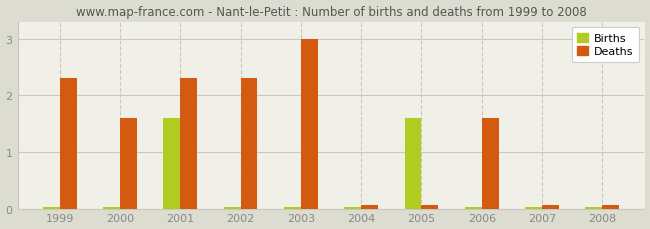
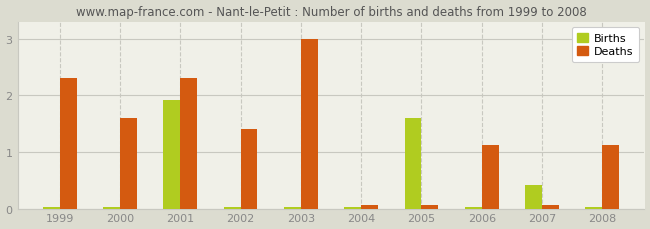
Births/2001: 1.60 -> 1.92
Deaths/2002: 2.30 -> 1.40
Deaths/2006: 1.60 -> 1.12
Births/2007: 0.03 -> 0.42
Deaths/2008: 0.06 -> 1.12
